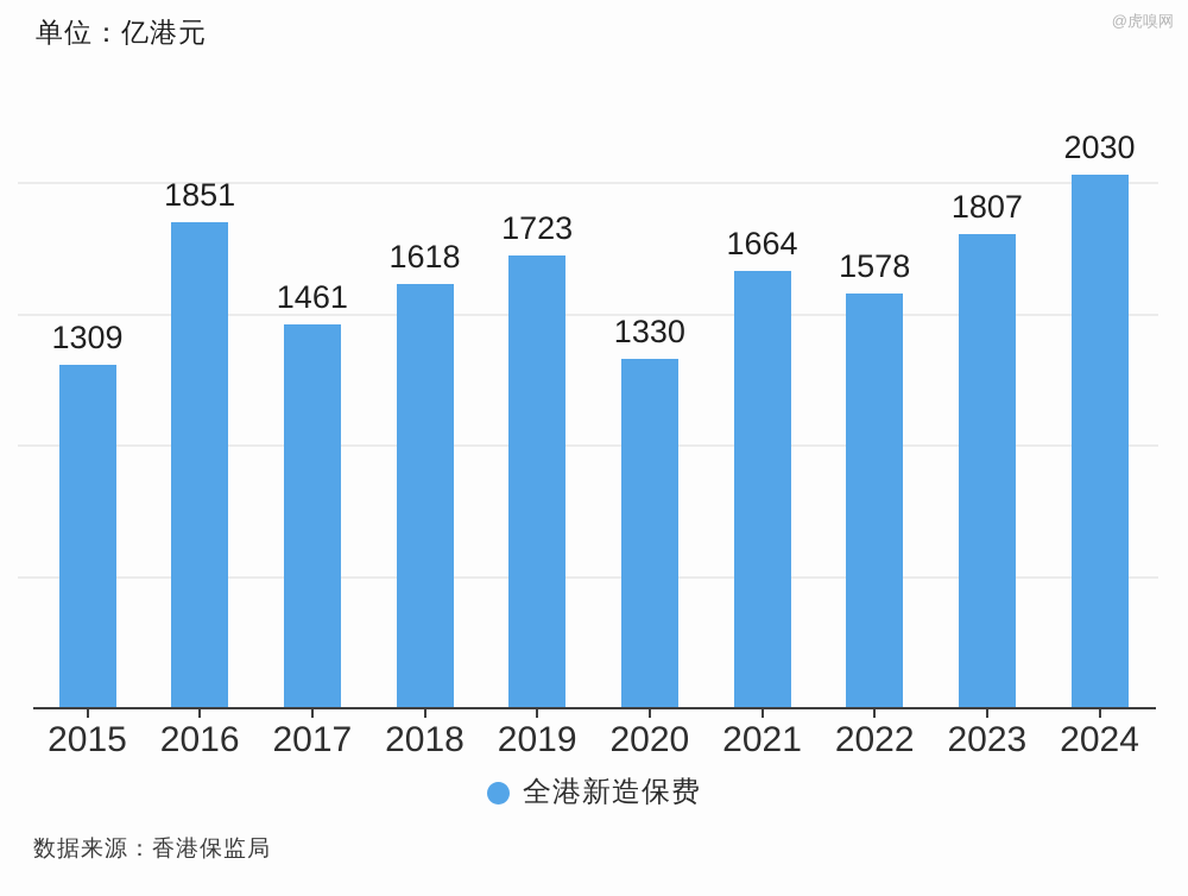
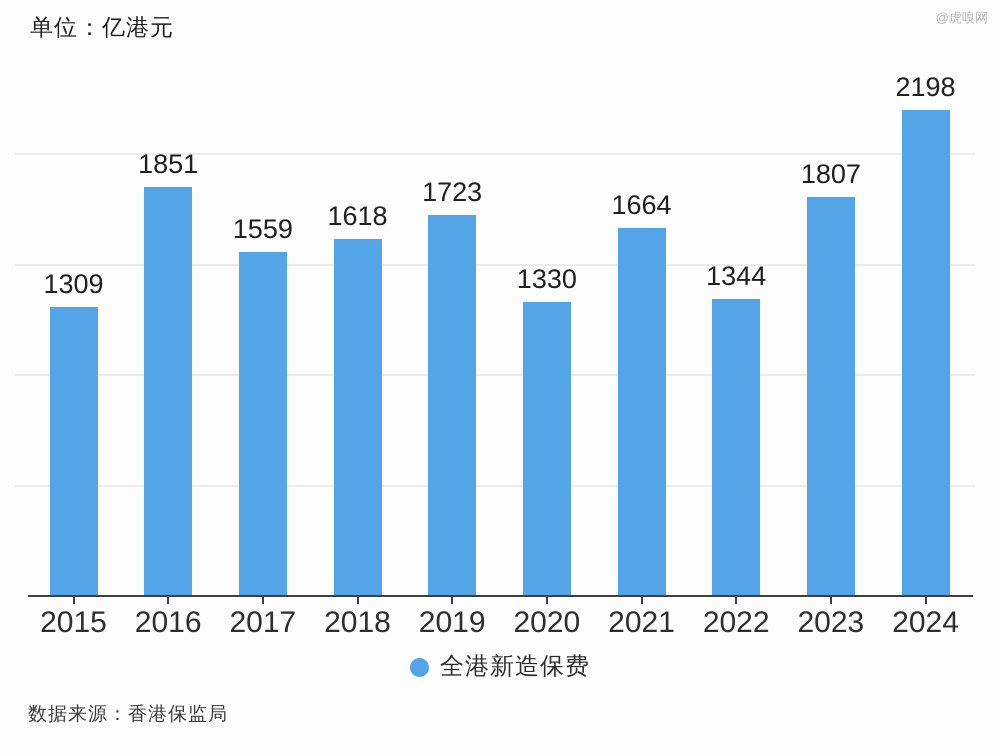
2017: 1461 -> 1559
2022: 1578 -> 1344
2024: 2030 -> 2198
